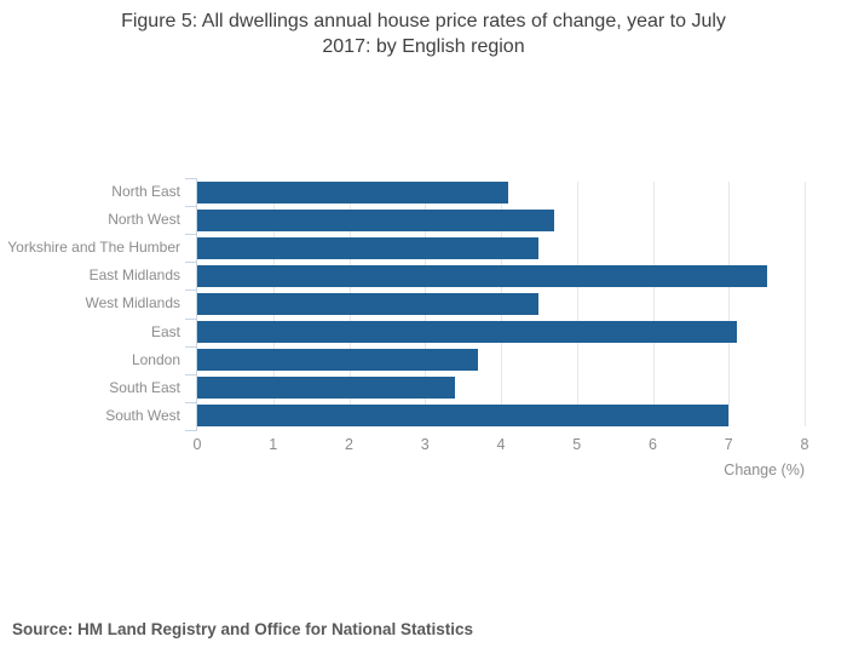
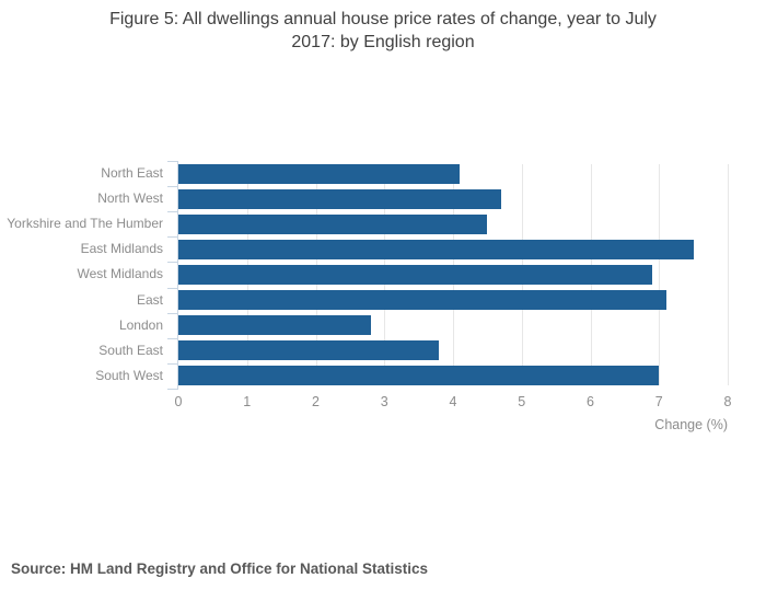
West Midlands: 4.5 -> 6.9
London: 3.7 -> 2.8
South East: 3.4 -> 3.8
